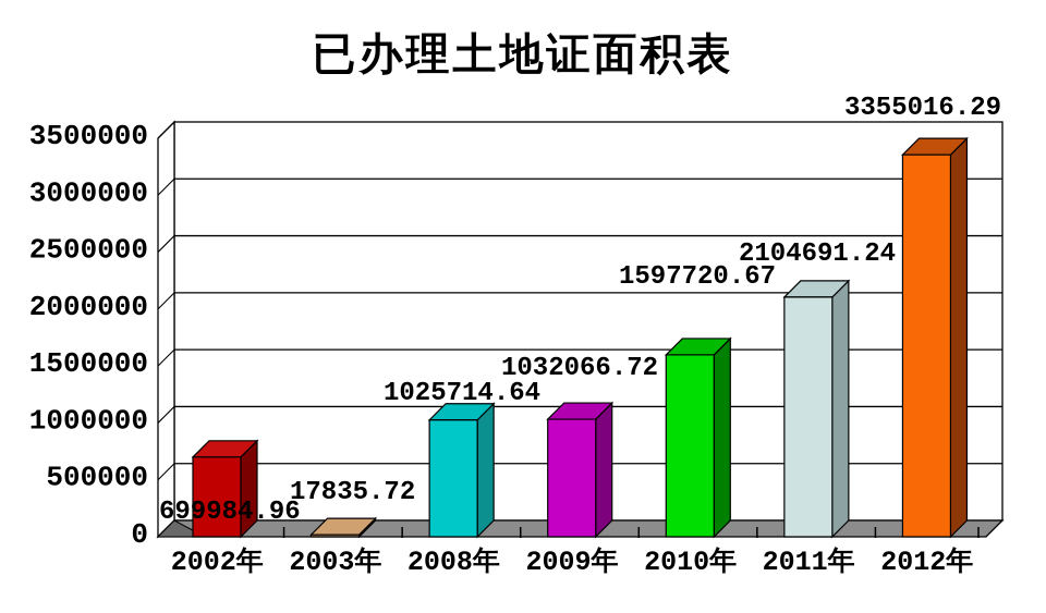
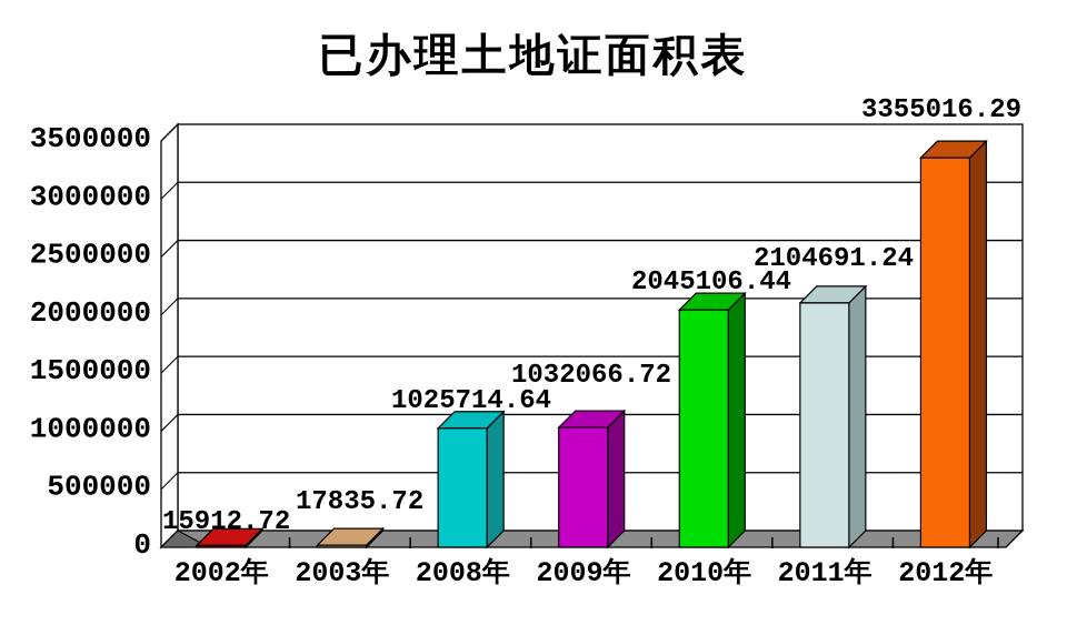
2002年: 699984.96 -> 15912.72
2010年: 1597720.67 -> 2045106.44
